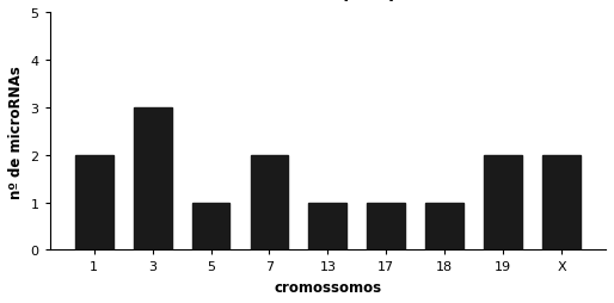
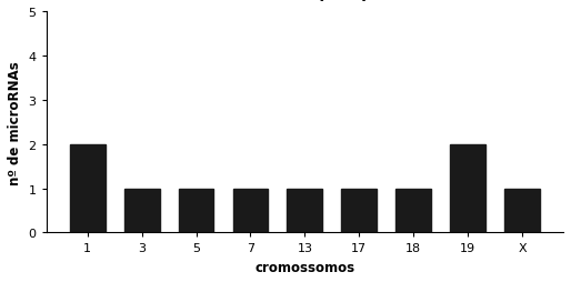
3: 3 -> 1
7: 2 -> 1
X: 2 -> 1
